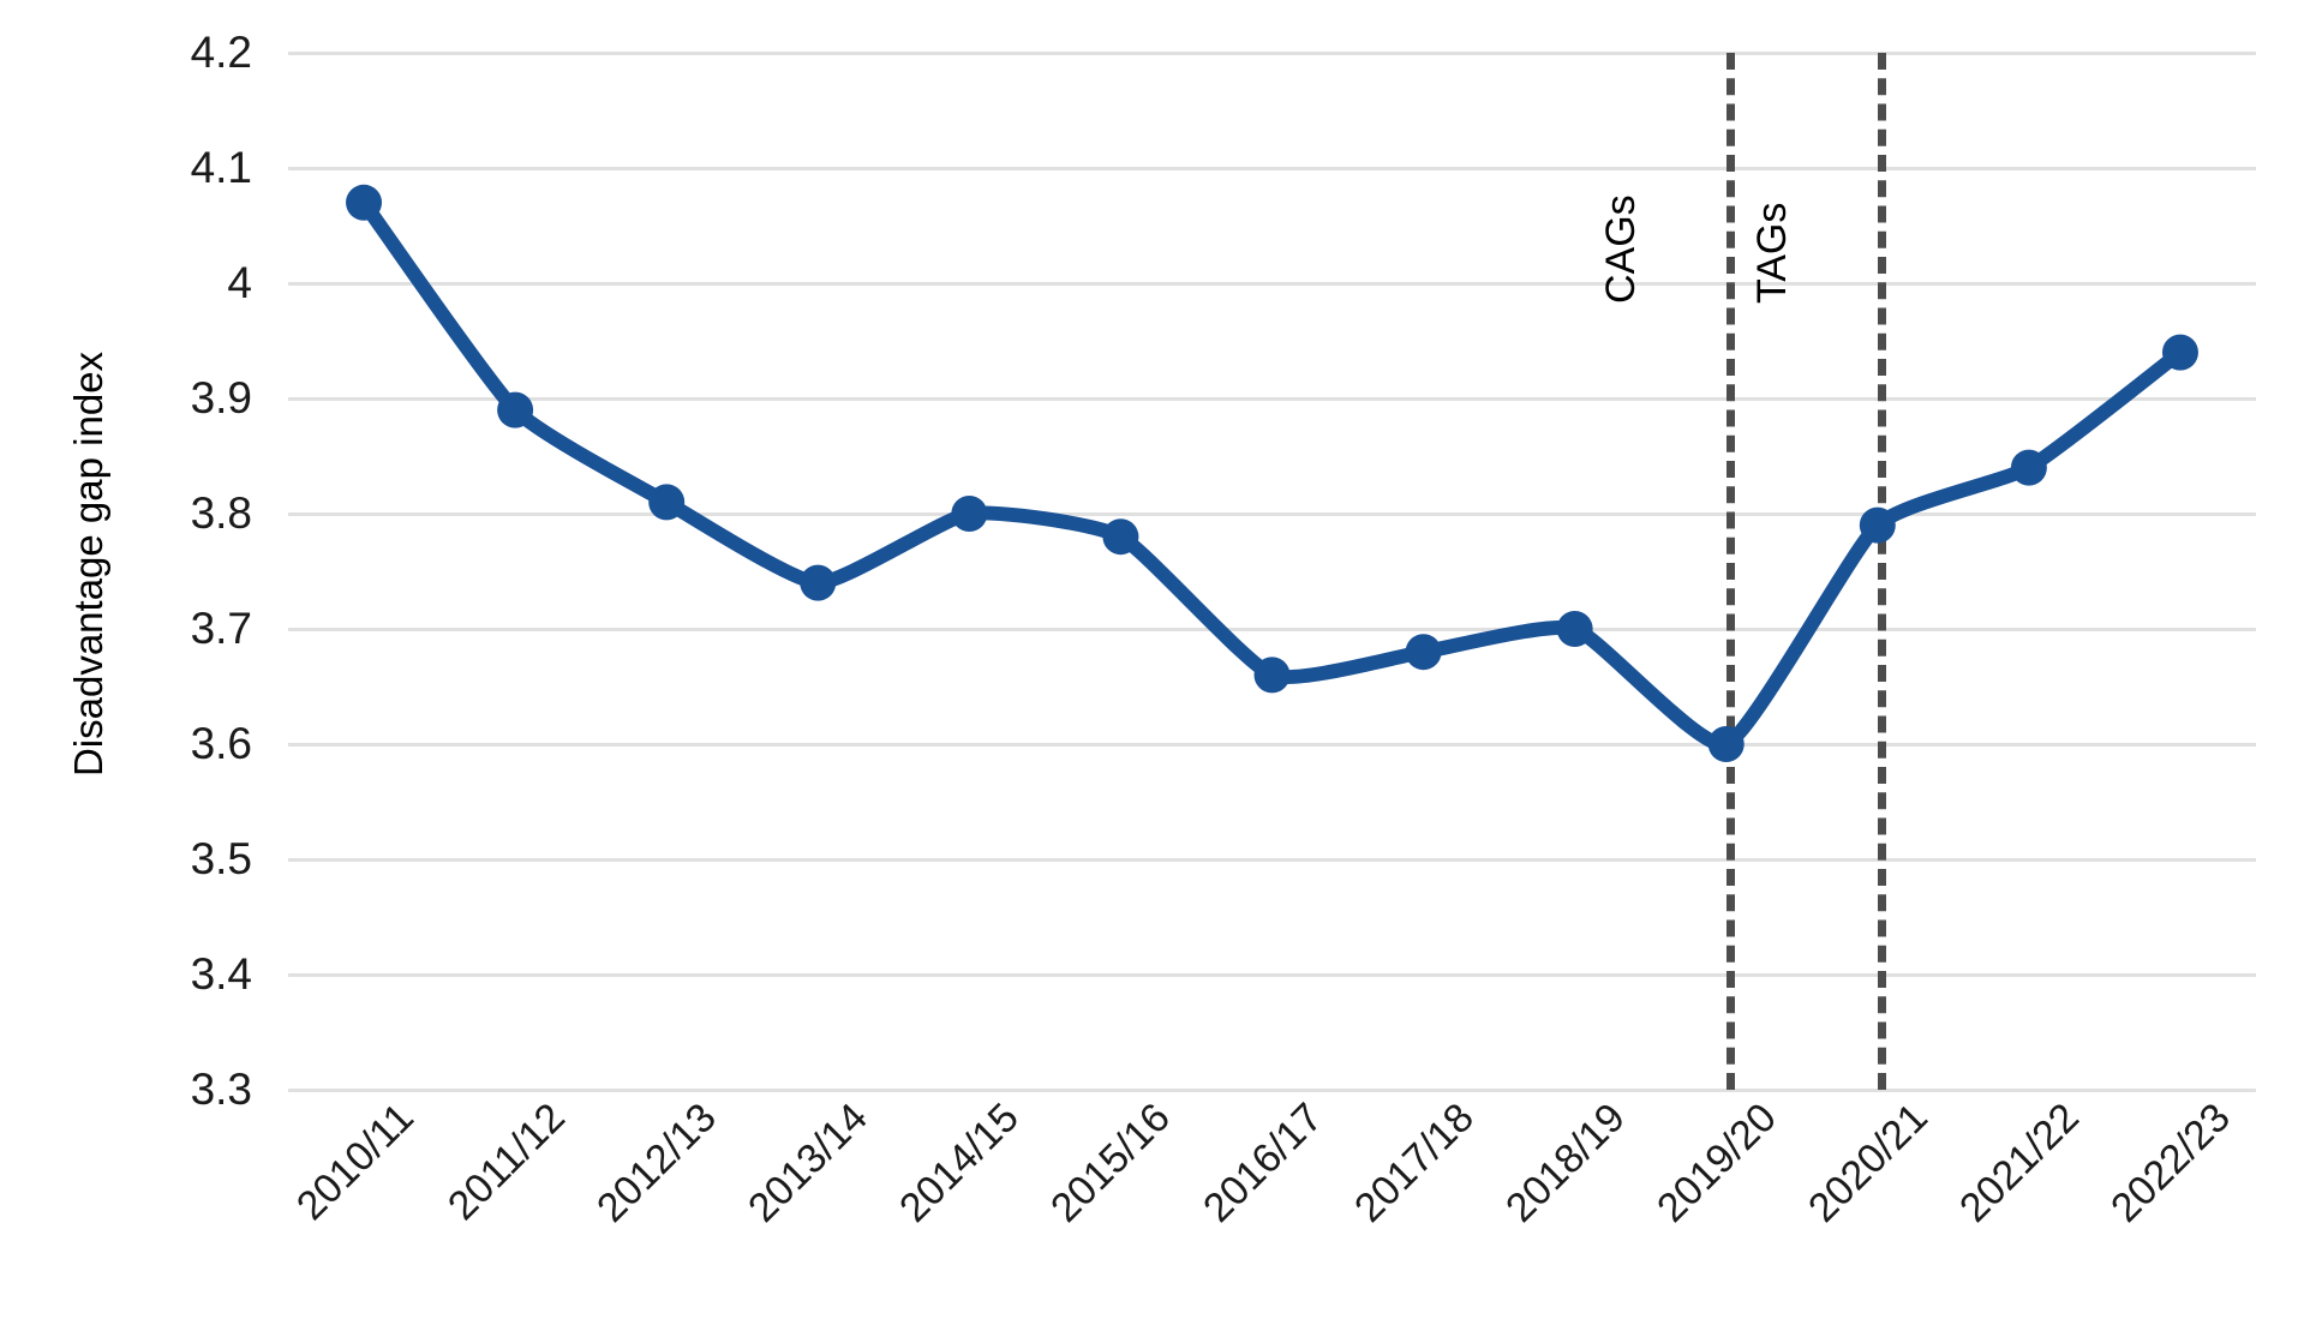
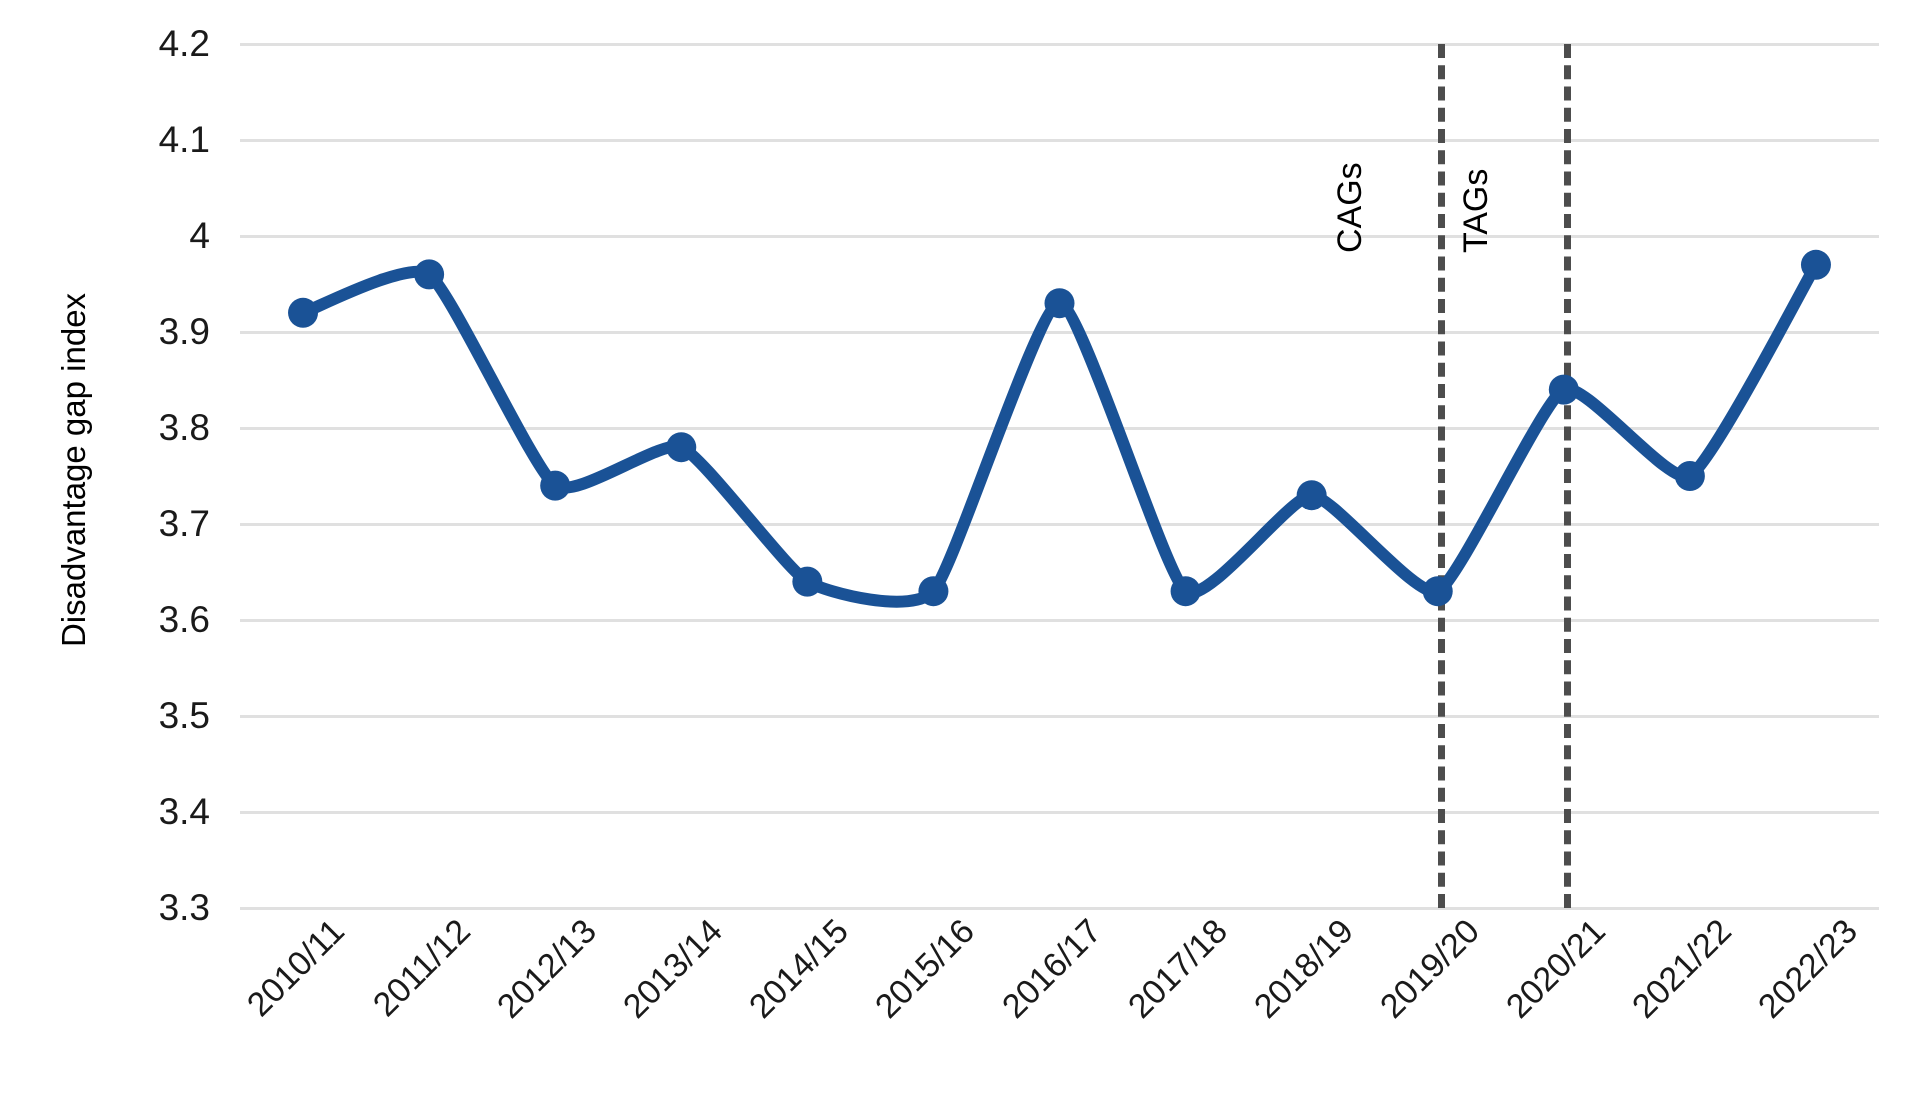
2010/11: 4.07 -> 3.92
2011/12: 3.89 -> 3.96
2012/13: 3.81 -> 3.74
2013/14: 3.74 -> 3.78
2014/15: 3.80 -> 3.64
2015/16: 3.78 -> 3.63
2016/17: 3.66 -> 3.93
2017/18: 3.68 -> 3.63
2018/19: 3.70 -> 3.73
2019/20: 3.60 -> 3.63
2020/21: 3.79 -> 3.84
2021/22: 3.84 -> 3.75
2022/23: 3.94 -> 3.97
